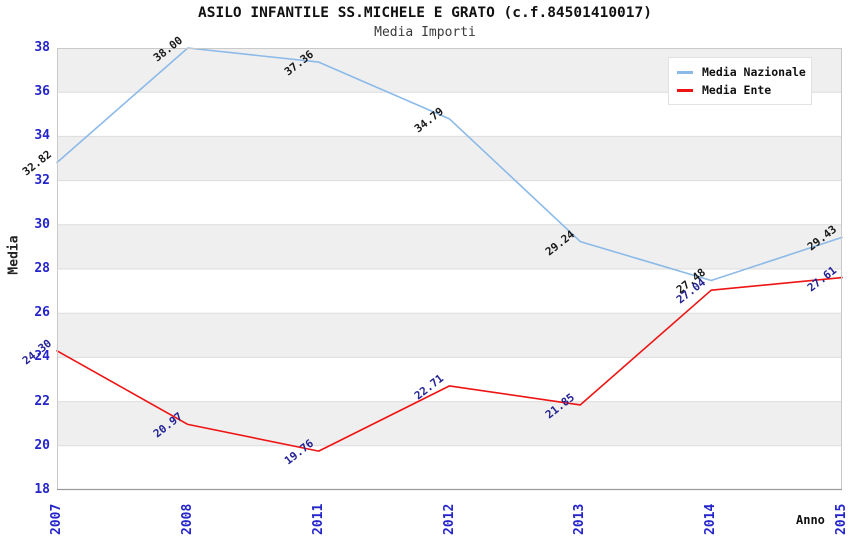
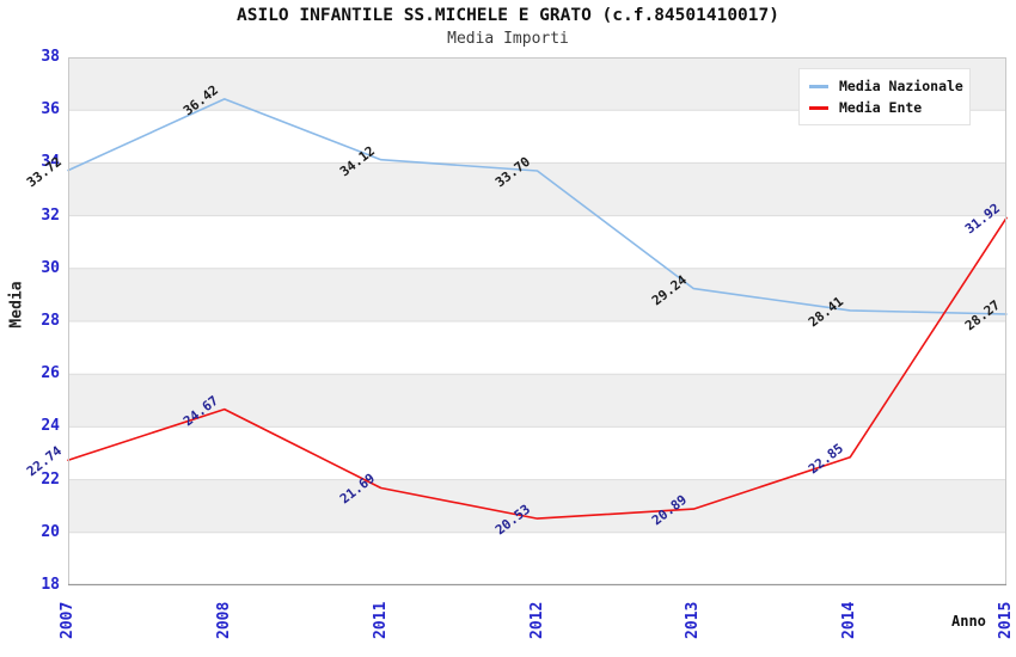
Media Nazionale/2007: 32.82 -> 33.72
Media Ente/2007: 24.30 -> 22.74
Media Nazionale/2008: 38.00 -> 36.42
Media Ente/2008: 20.97 -> 24.67
Media Nazionale/2011: 37.36 -> 34.12
Media Ente/2011: 19.76 -> 21.69
Media Nazionale/2012: 34.79 -> 33.70
Media Ente/2012: 22.71 -> 20.53
Media Ente/2013: 21.85 -> 20.89
Media Nazionale/2014: 27.48 -> 28.41
Media Ente/2014: 27.04 -> 22.85
Media Nazionale/2015: 29.43 -> 28.27
Media Ente/2015: 27.61 -> 31.92
